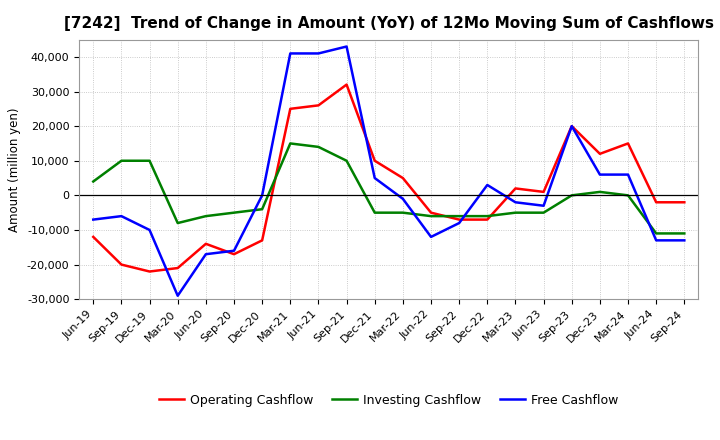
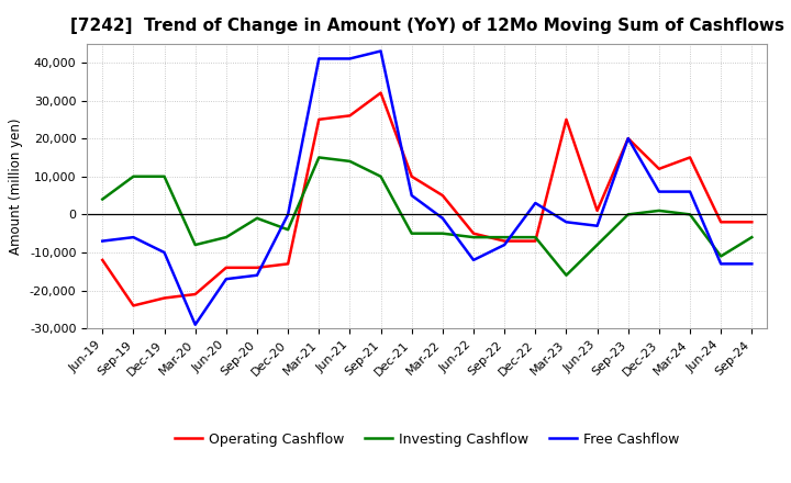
Operating Cashflow/Sep-19: -20,000 -> -24,000
Operating Cashflow/Sep-20: -17,000 -> -14,000
Investing Cashflow/Sep-20: -5,000 -> -1,000
Operating Cashflow/Mar-23: 2,000 -> 25,000
Investing Cashflow/Mar-23: -5,000 -> -16,000
Investing Cashflow/Jun-23: -5,000 -> -8,000
Investing Cashflow/Sep-24: -11,000 -> -6,000
